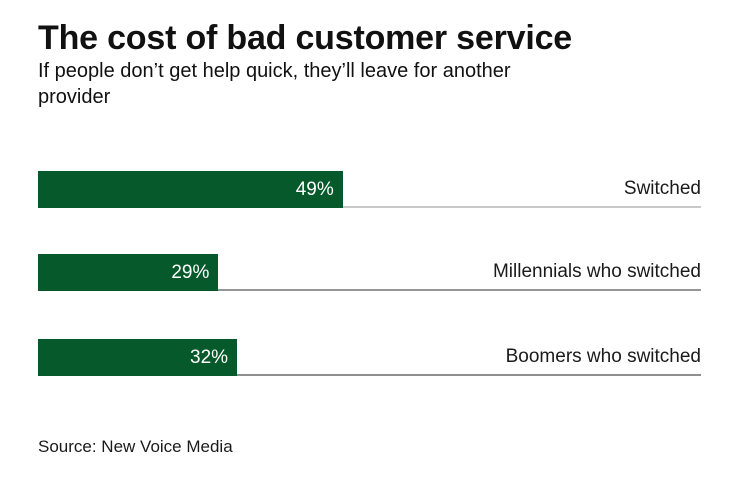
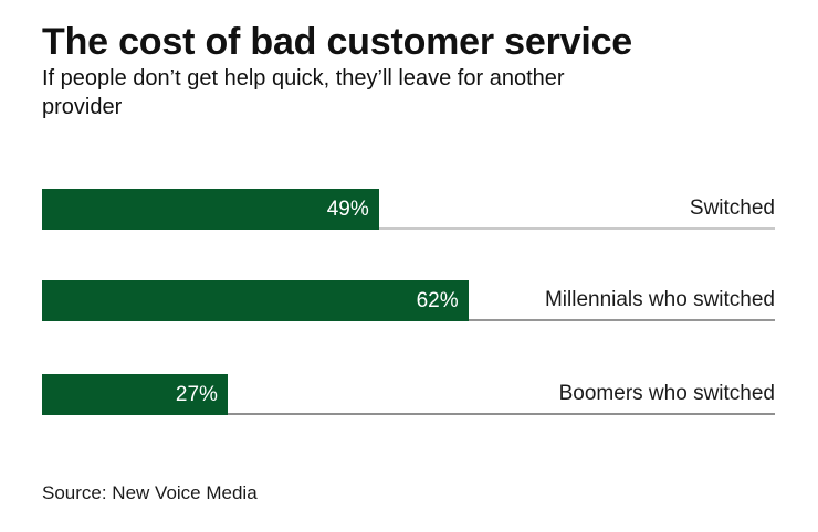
Millennials who switched: 29% -> 62%
Boomers who switched: 32% -> 27%
